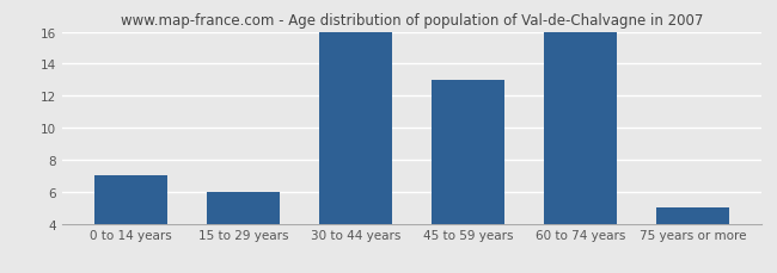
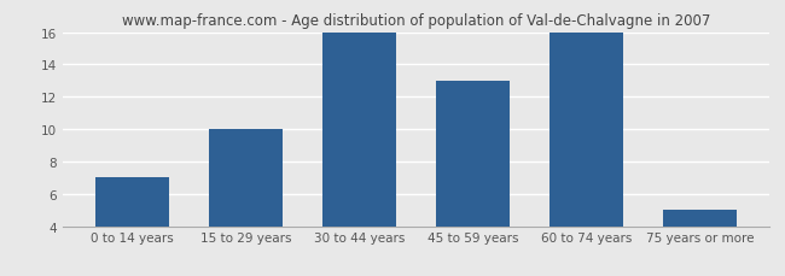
15 to 29 years: 6 -> 10
